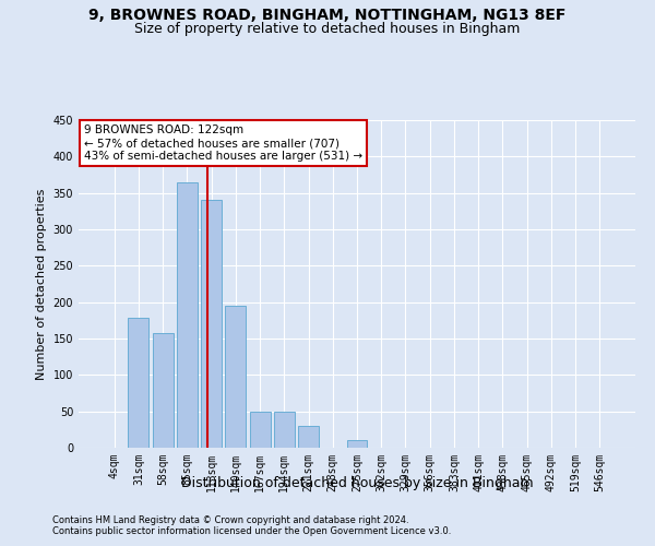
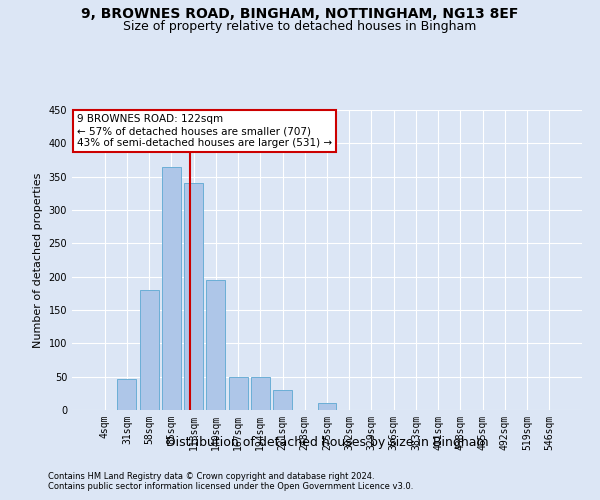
31sqm: 178 -> 47
58sqm: 158 -> 180
